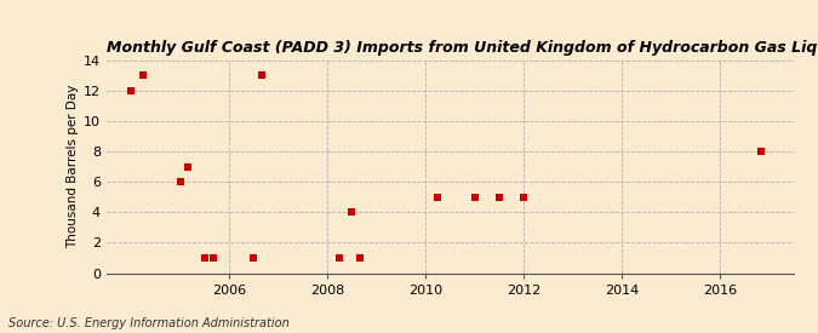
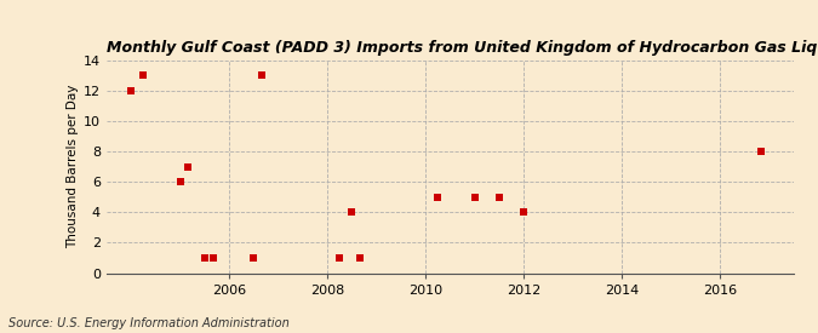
2012: 5 -> 4
